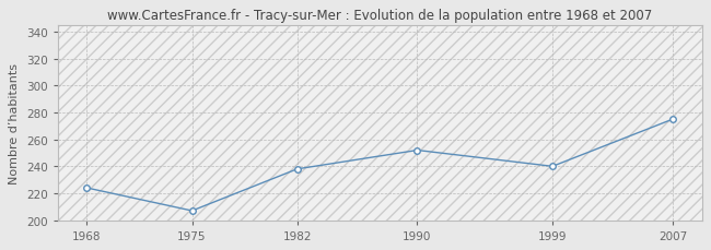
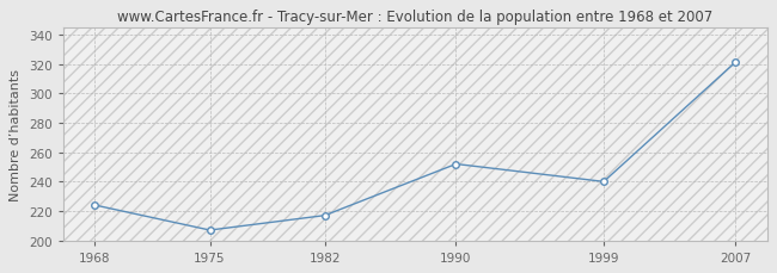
1982: 238 -> 217
2007: 275 -> 321
